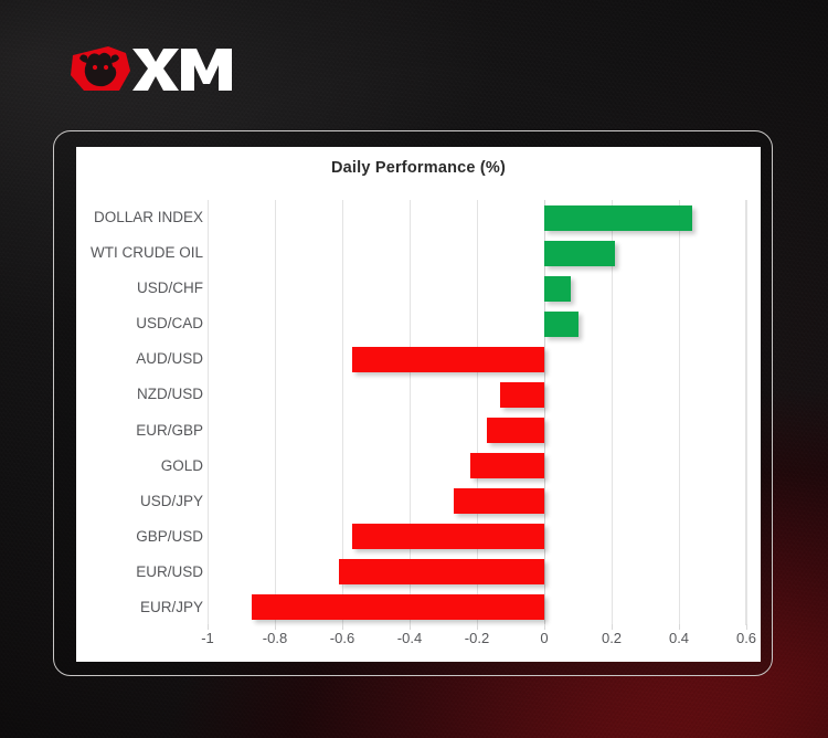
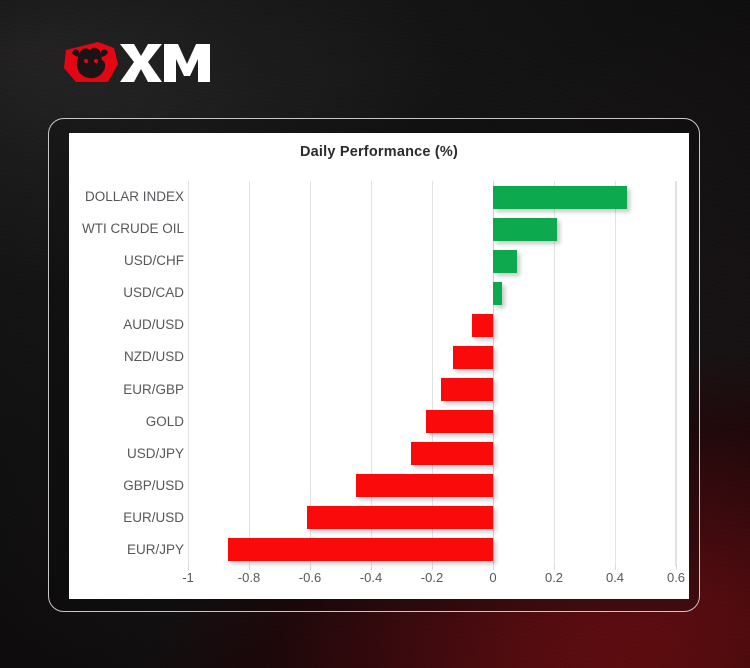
USD/CAD: 0.10 -> 0.03
AUD/USD: -0.57 -> -0.07
GBP/USD: -0.57 -> -0.45
